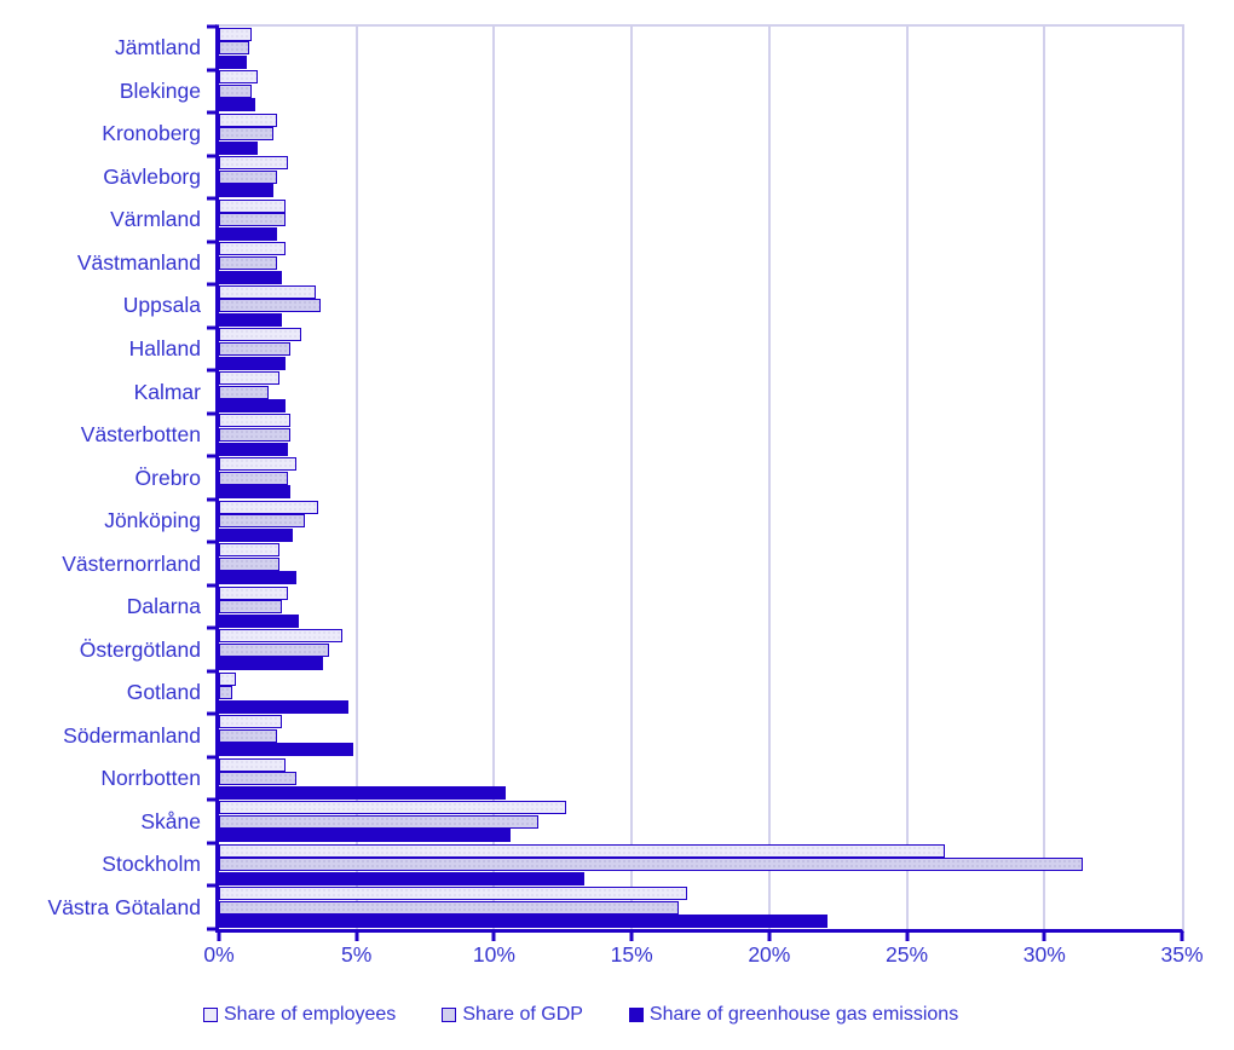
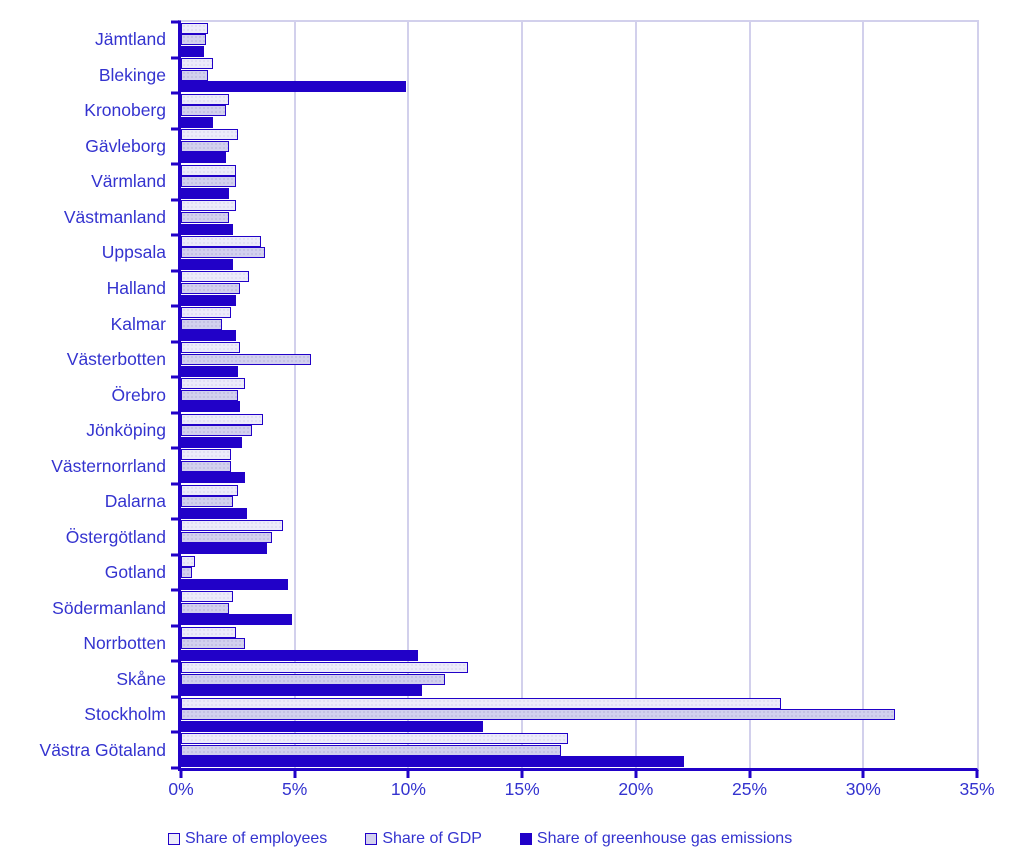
Share of greenhouse gas emissions/Blekinge: 1.3% -> 9.9%
Share of GDP/Västerbotten: 2.6% -> 5.7%
